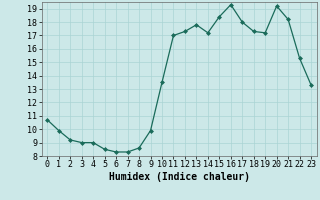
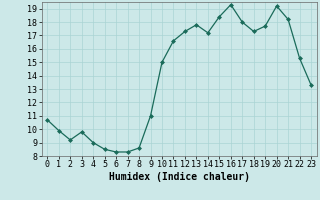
3: 9.0 -> 9.8
9: 9.9 -> 11.0
10: 13.5 -> 15.0
11: 17.0 -> 16.6
19: 17.2 -> 17.7
